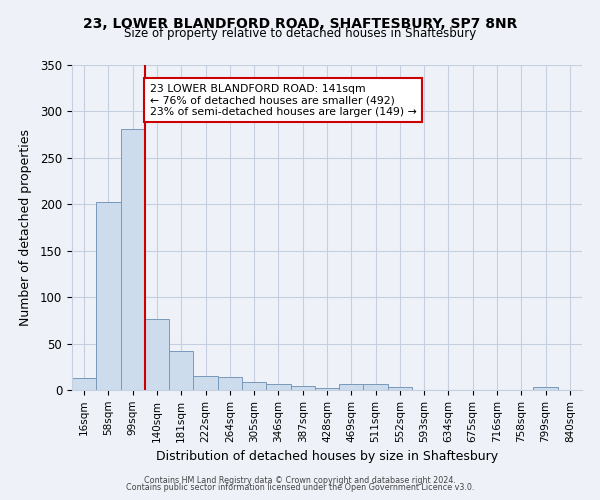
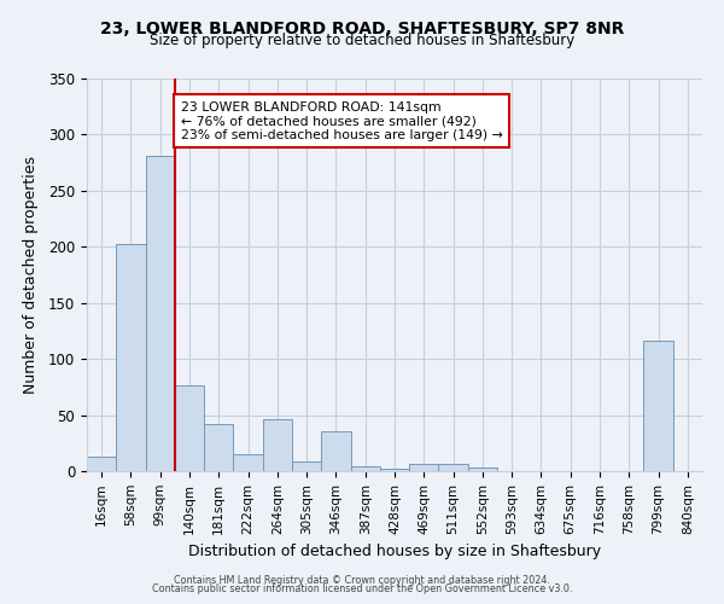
264sqm: 14 -> 46
346sqm: 6 -> 36
799sqm: 3 -> 116
